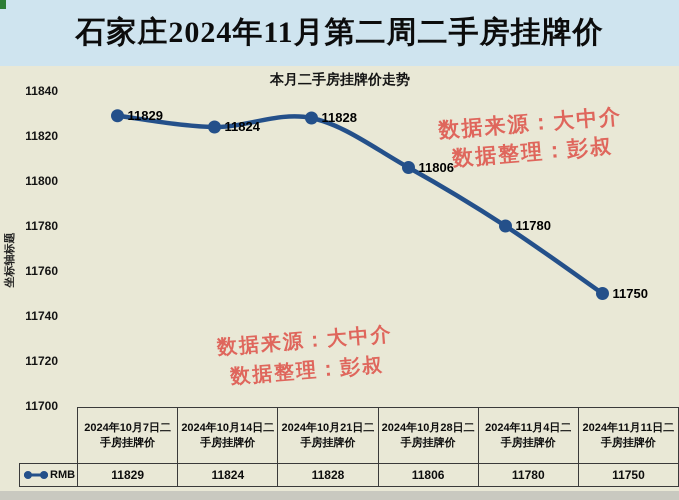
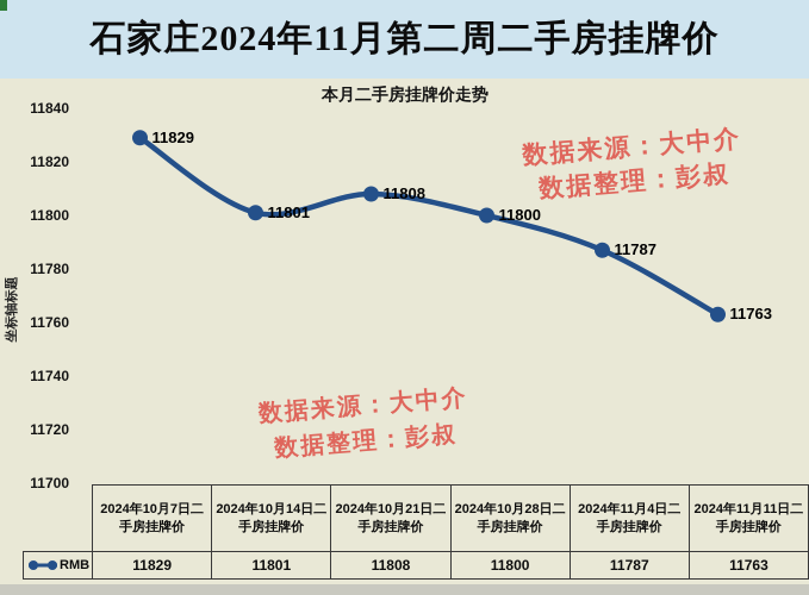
2024年10月14日二手房挂牌价: 11824 -> 11801
2024年10月21日二手房挂牌价: 11828 -> 11808
2024年10月28日二手房挂牌价: 11806 -> 11800
2024年11月4日二手房挂牌价: 11780 -> 11787
2024年11月11日二手房挂牌价: 11750 -> 11763
